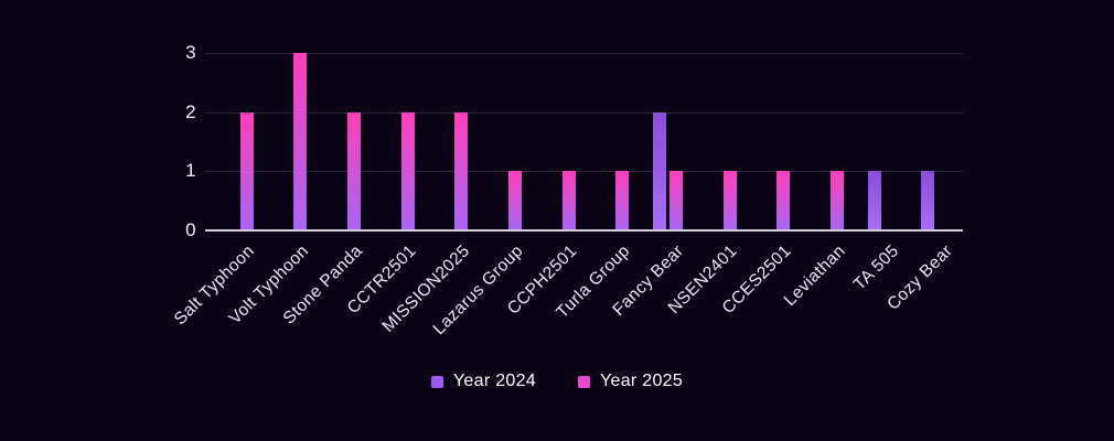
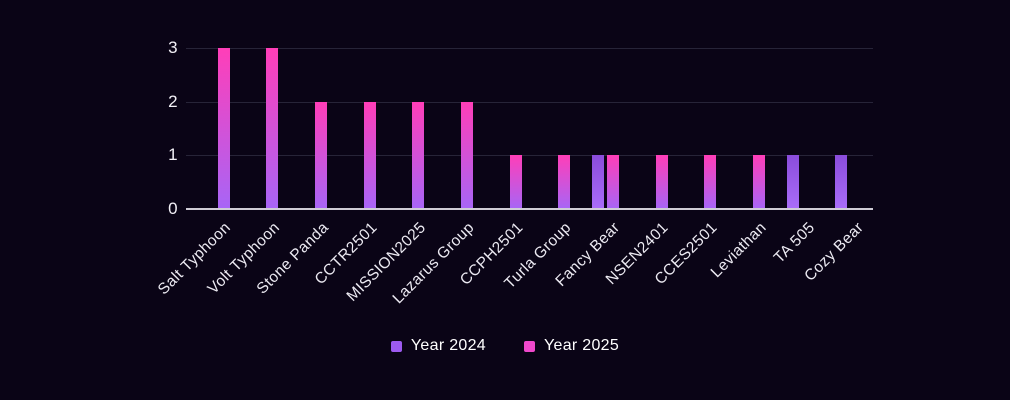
Year 2025/Salt Typhoon: 2 -> 3
Year 2025/Lazarus Group: 1 -> 2
Year 2024/Fancy Bear: 2 -> 1
